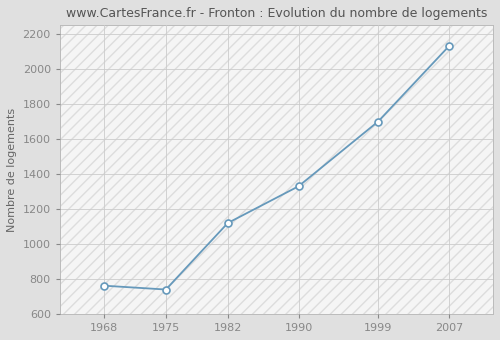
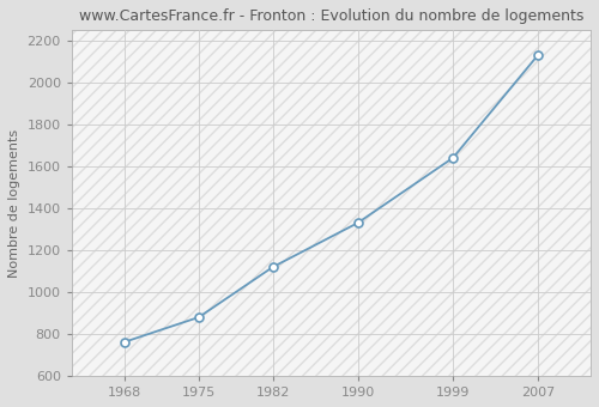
1975: 740 -> 880
1999: 1700 -> 1640
